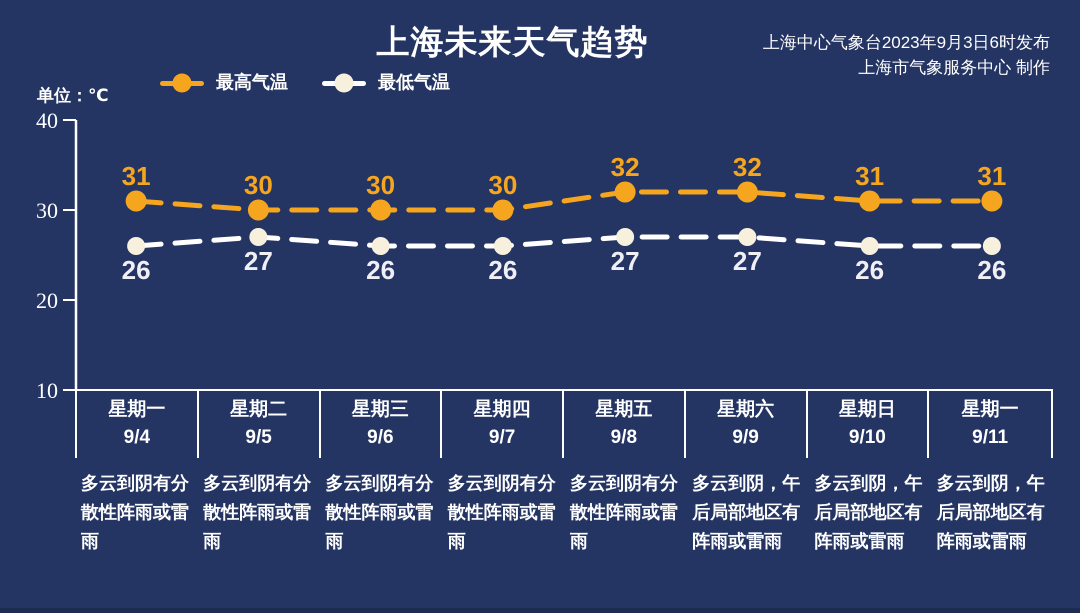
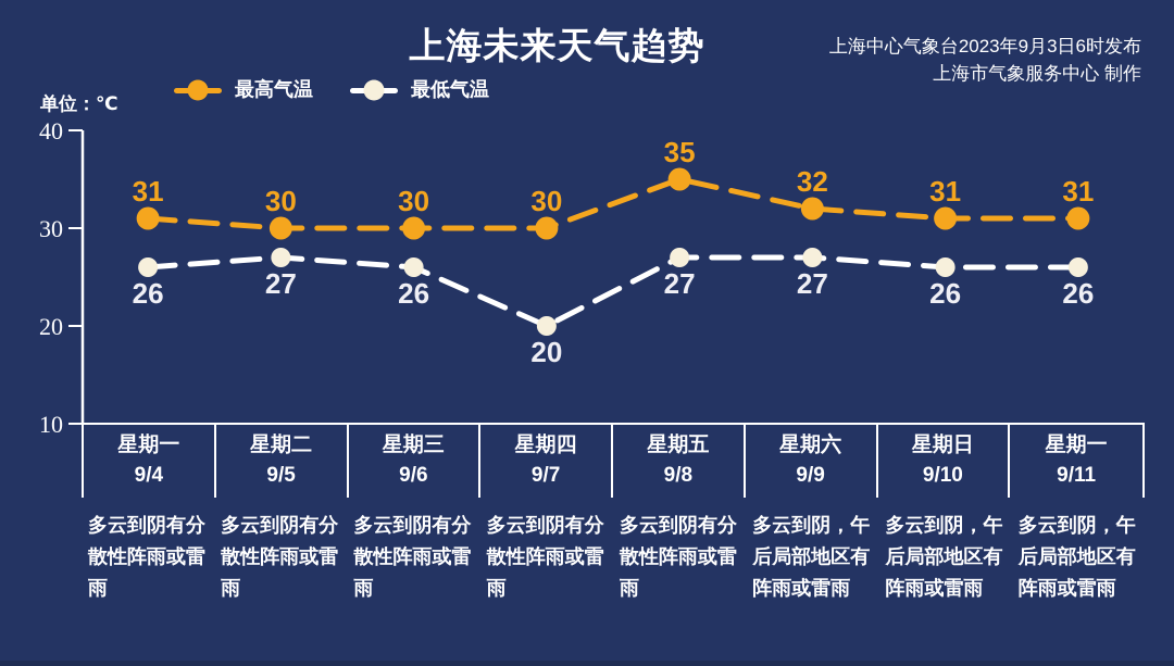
最低气温/9/7: 26 -> 20
最高气温/9/8: 32 -> 35
